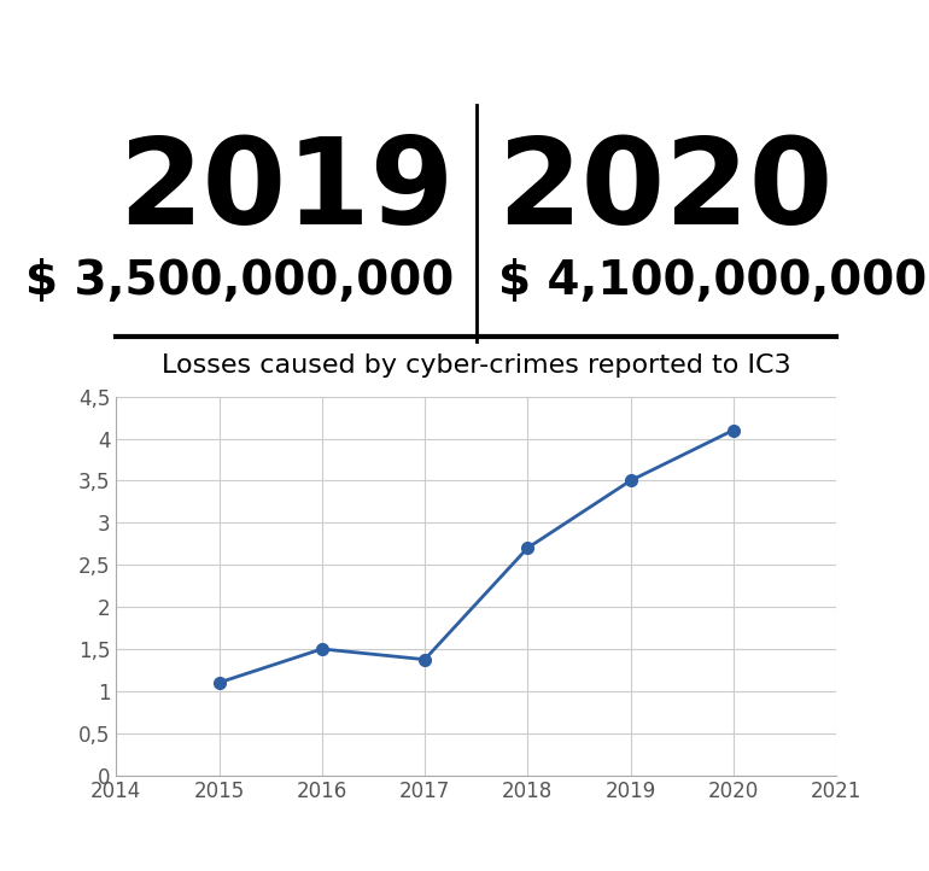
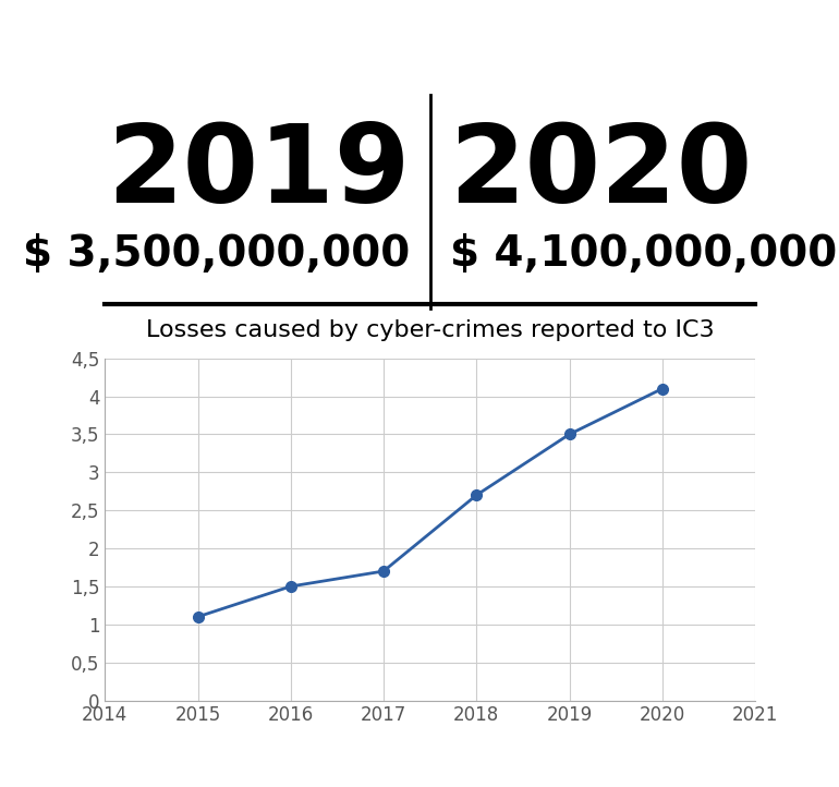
2017: 1,38 -> 1,70
